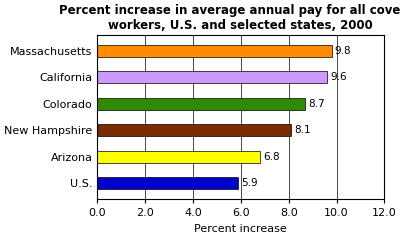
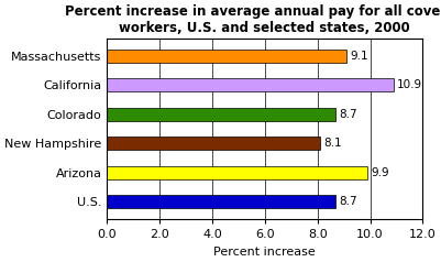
Massachusetts: 9.8 -> 9.1
California: 9.6 -> 10.9
Arizona: 6.8 -> 9.9
U.S.: 5.9 -> 8.7
